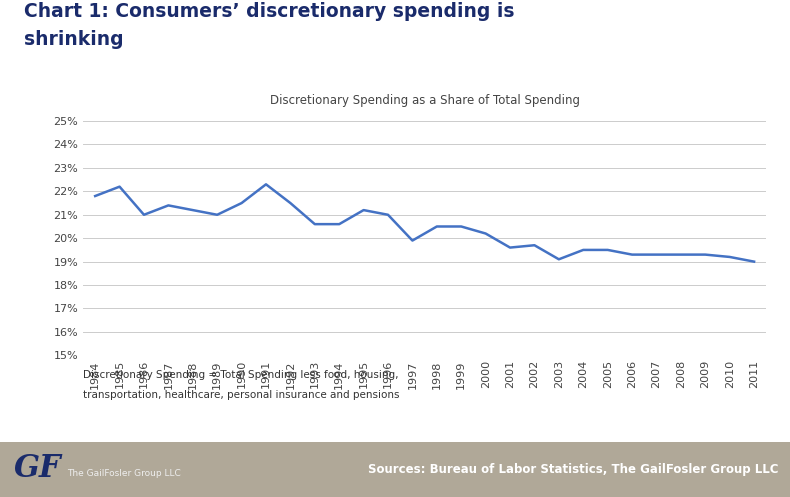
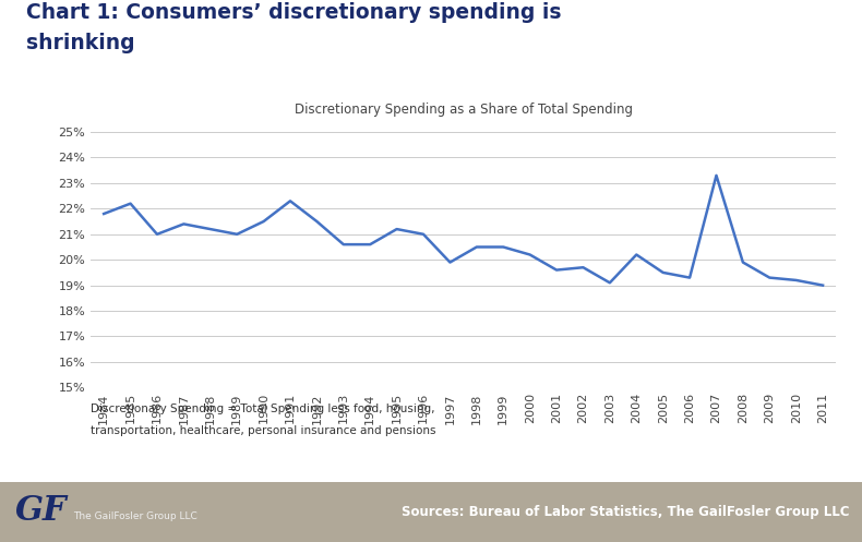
2004: 19.5% -> 20.2%
2007: 19.3% -> 23.3%
2008: 19.3% -> 19.9%
